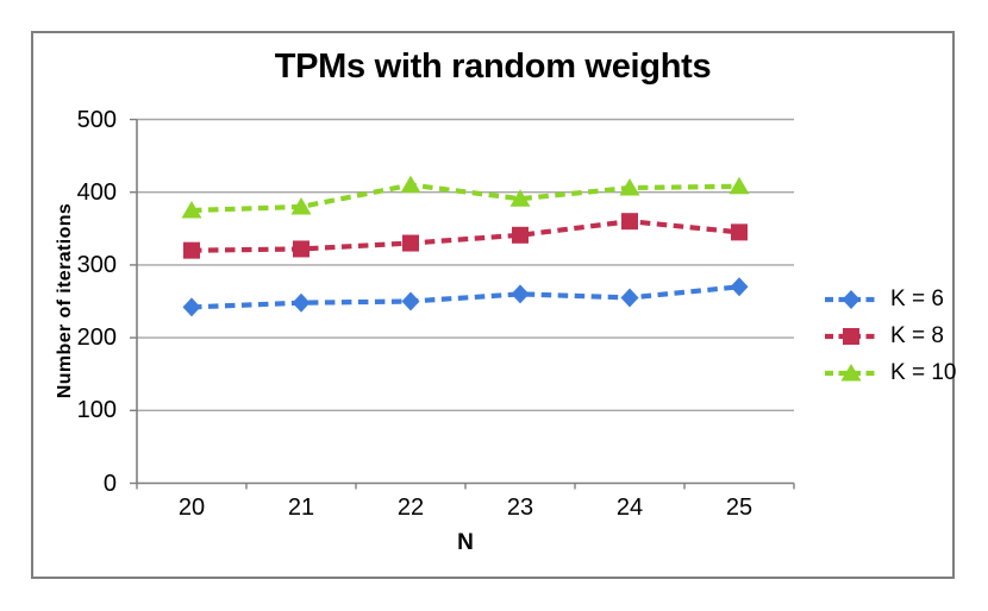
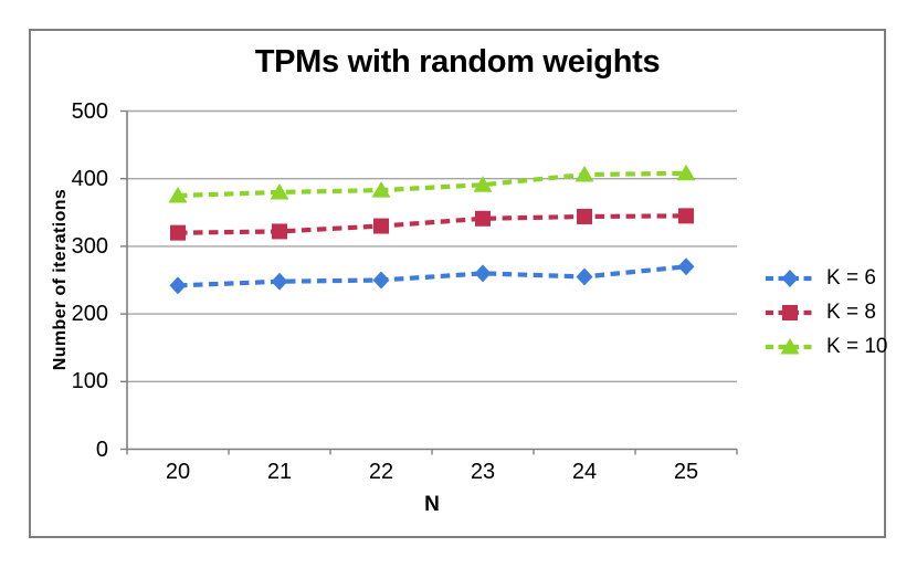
K = 10/22: 410 -> 380
K = 8/24: 360 -> 340
